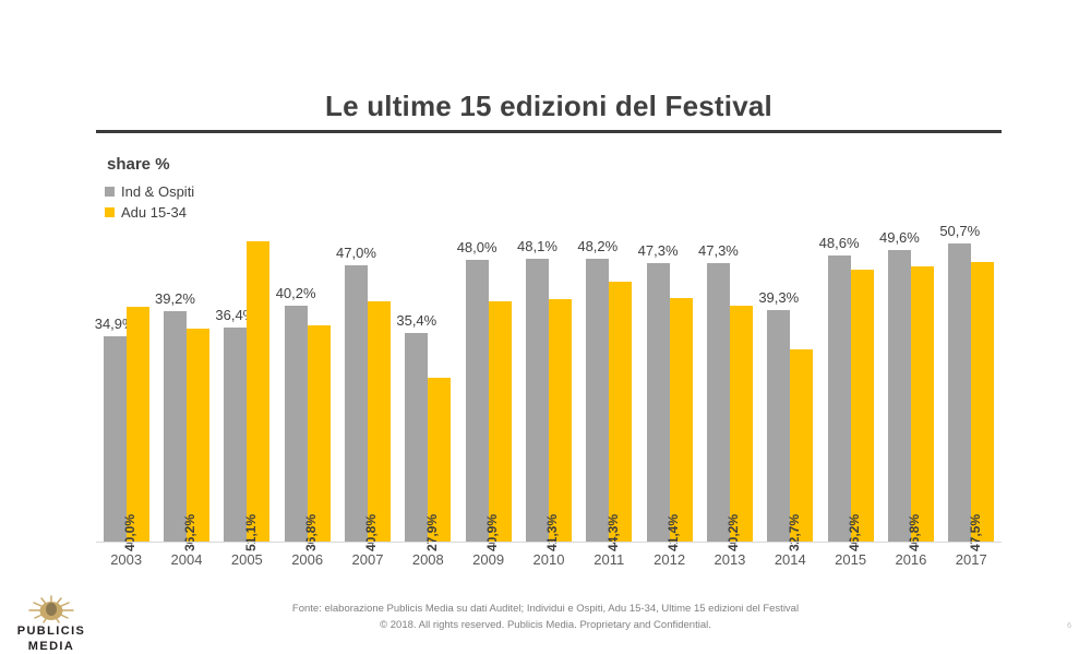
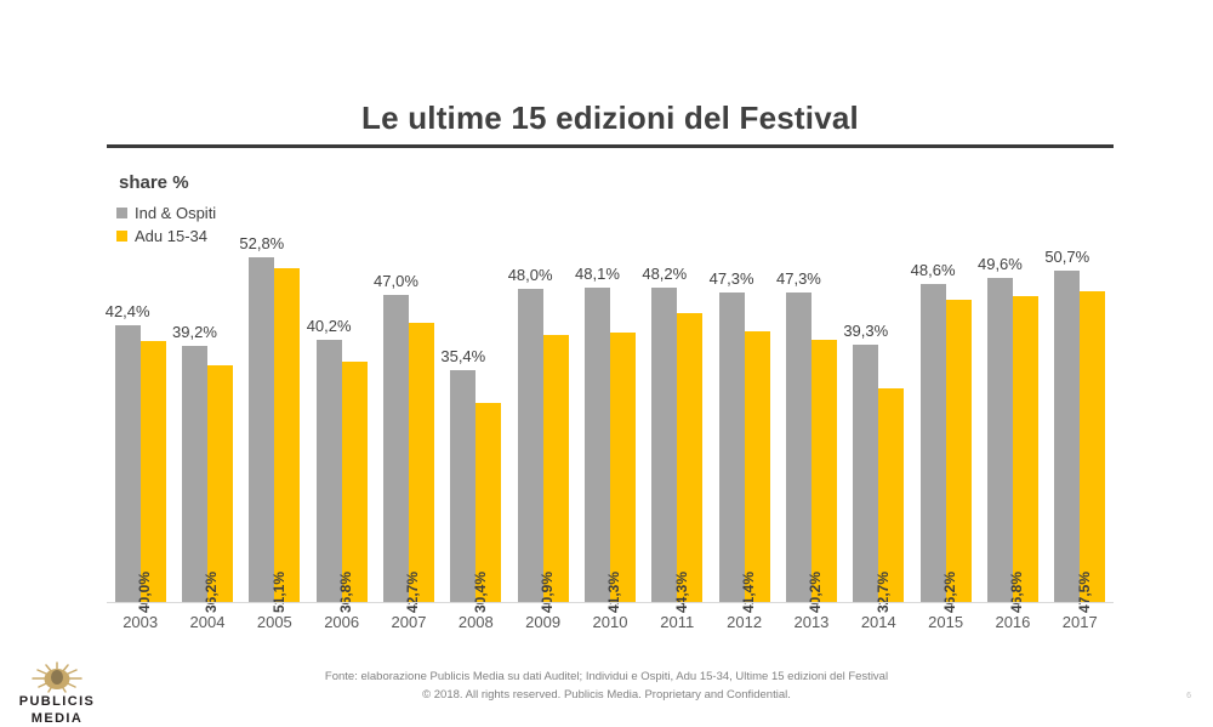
Ind & Ospiti/2003: 34,9% -> 42,4%
Ind & Ospiti/2005: 36,4% -> 52,8%
Adu 15-34/2007: 40,8% -> 42,7%
Adu 15-34/2008: 27,9% -> 30,4%
